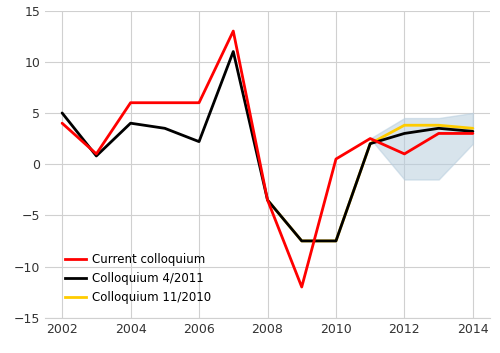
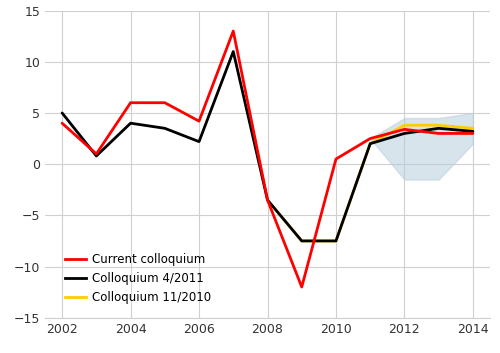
Current colloquium/2006: 6.0 -> 4.2
Current colloquium/2012: 1.0 -> 3.4
